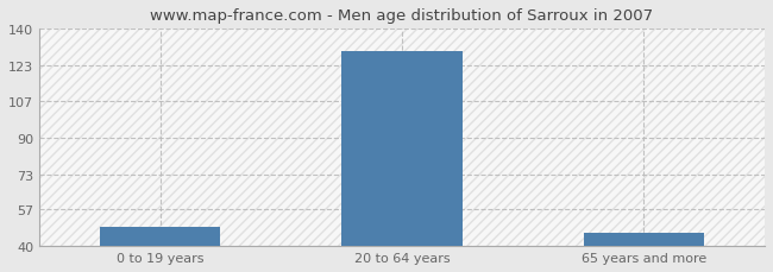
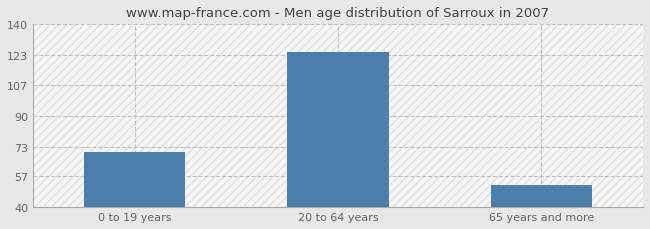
0 to 19 years: 49 -> 70
20 to 64 years: 130 -> 125
65 years and more: 46 -> 52
